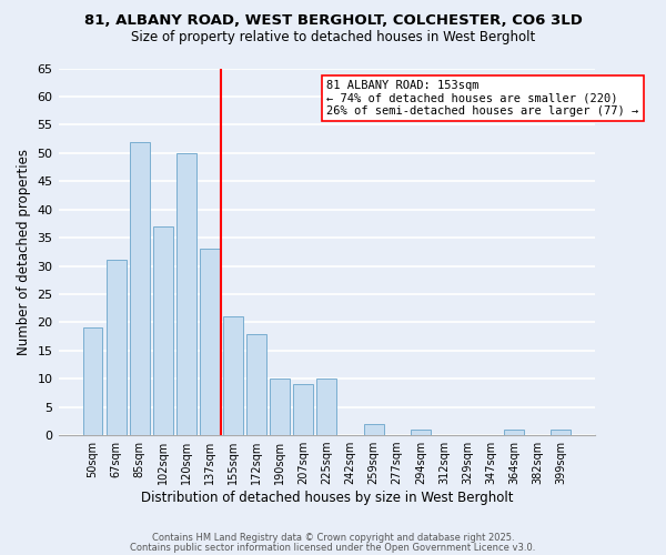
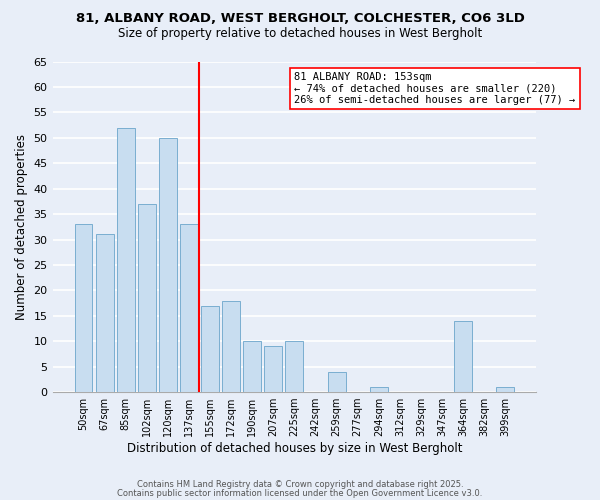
50sqm: 19 -> 33
155sqm: 21 -> 17
259sqm: 2 -> 4
364sqm: 1 -> 14
